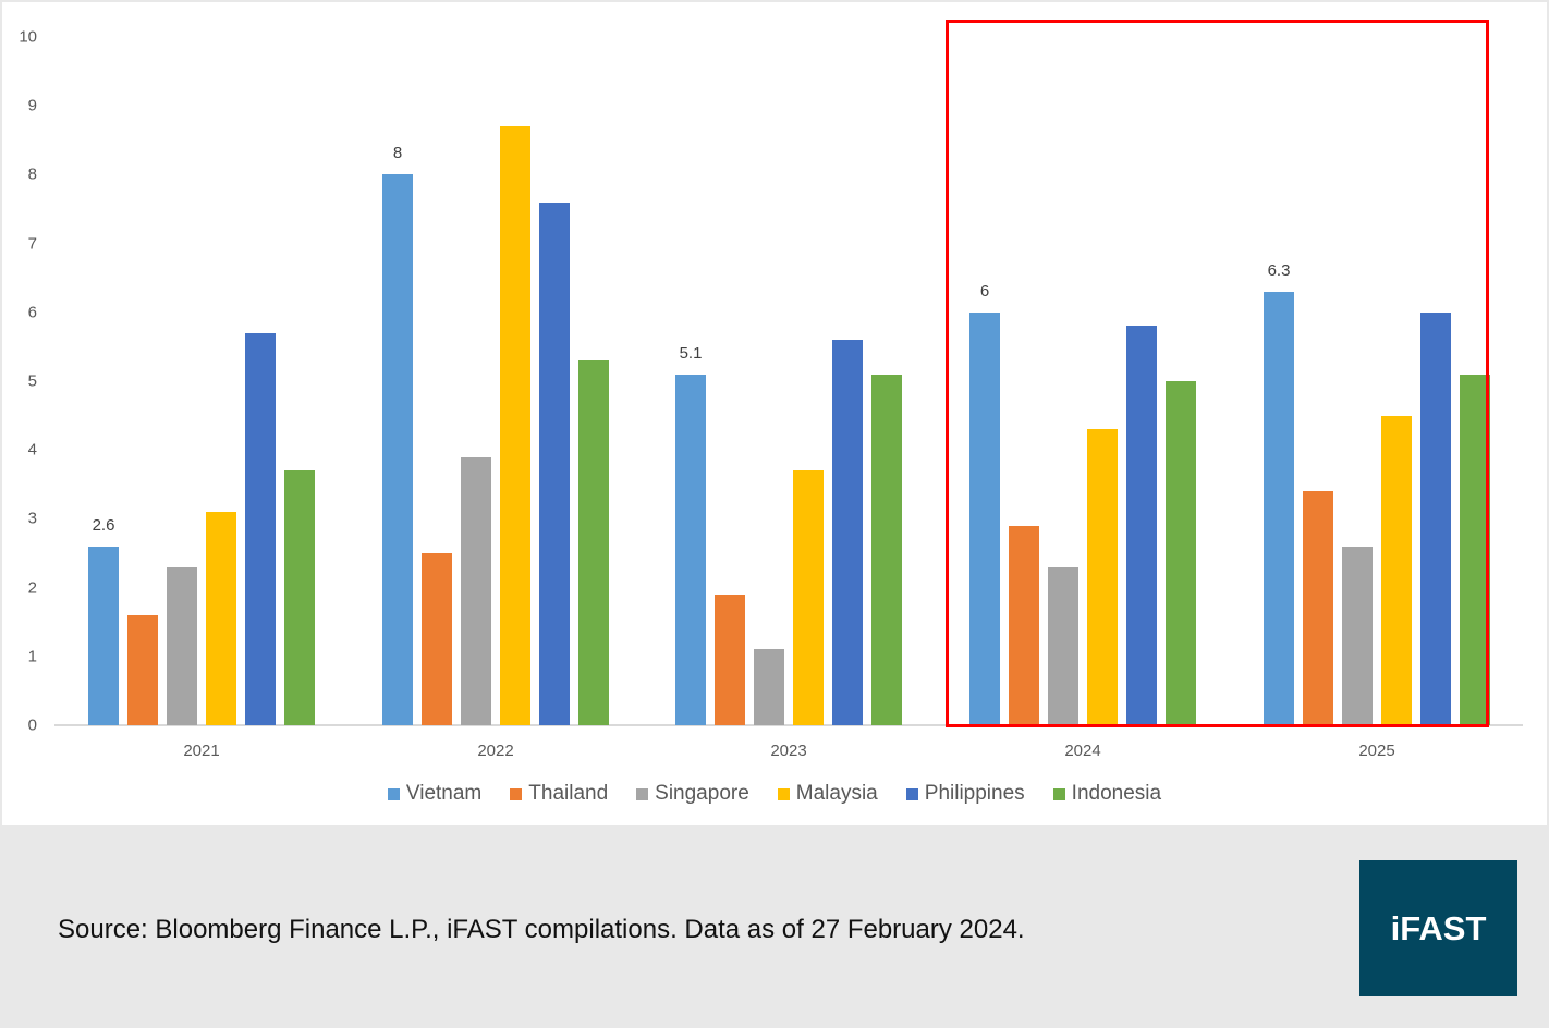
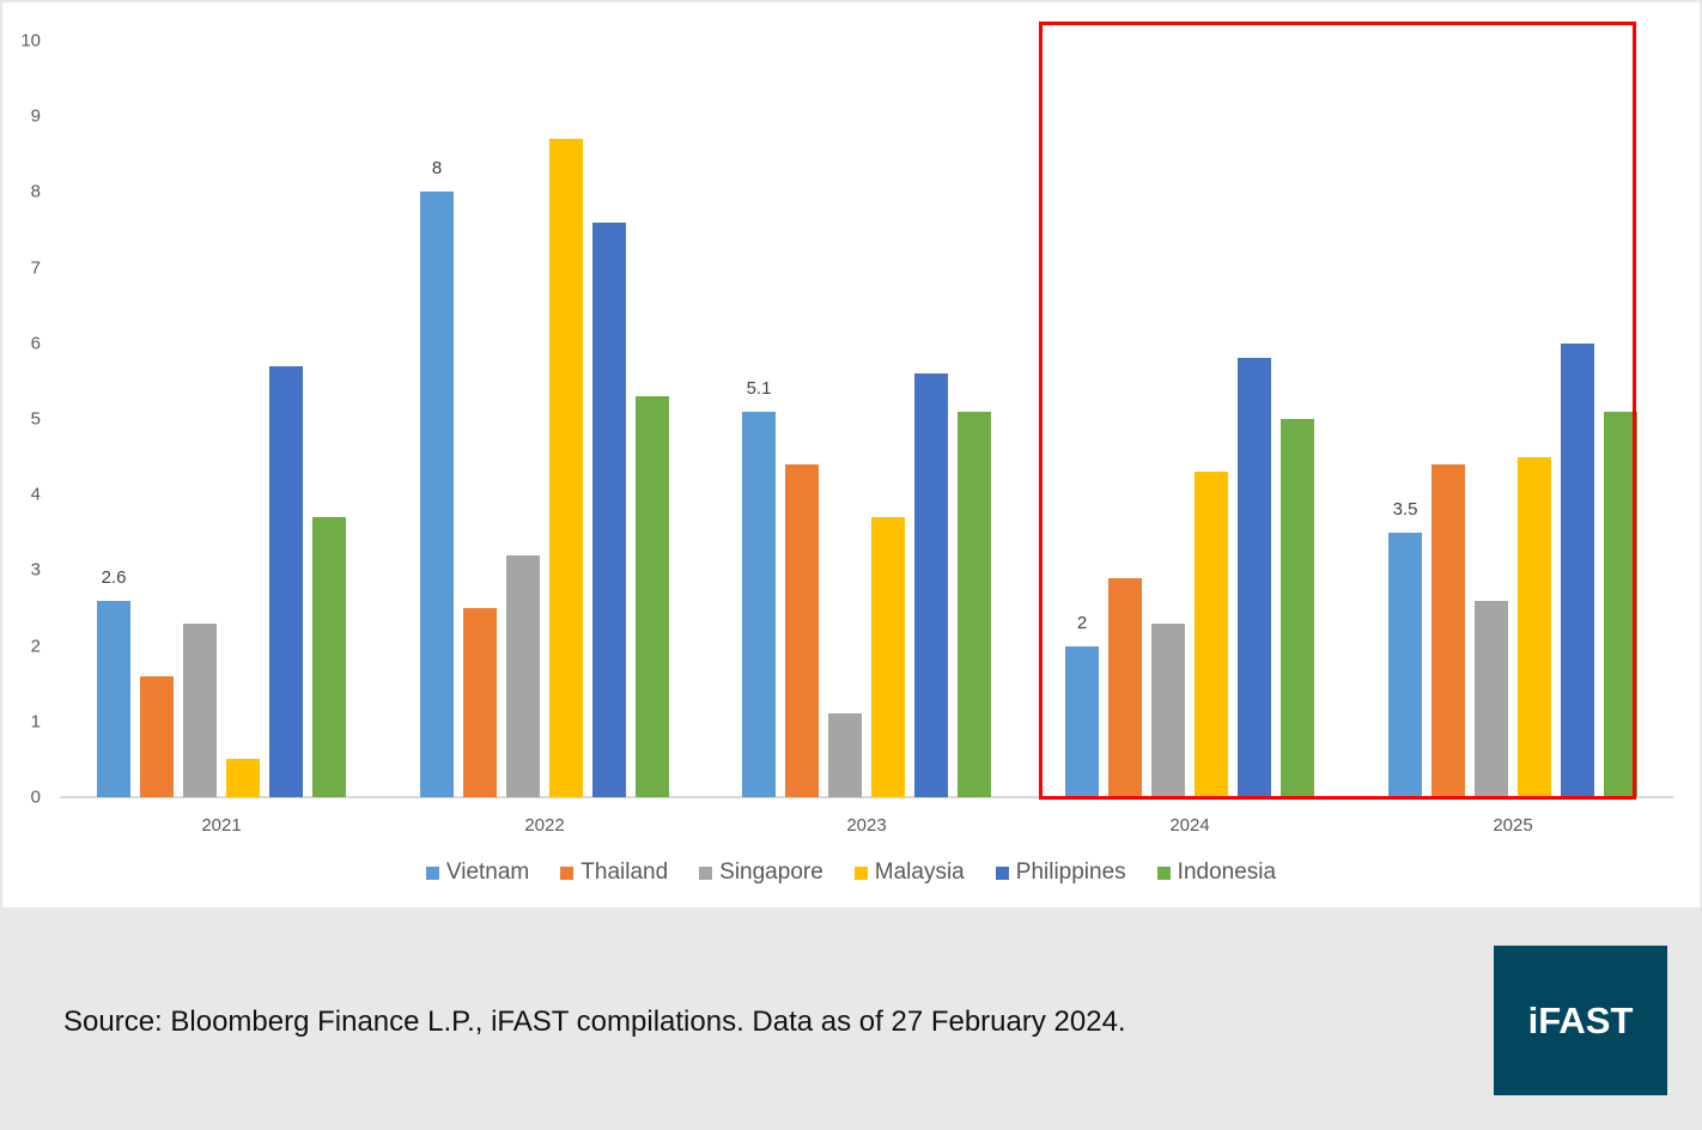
Malaysia/2021: 3.1 -> 0.5
Singapore/2022: 3.9 -> 3.2
Thailand/2023: 1.9 -> 4.4
Vietnam/2024: 6 -> 2
Vietnam/2025: 6.3 -> 3.5
Thailand/2025: 3.4 -> 4.4
